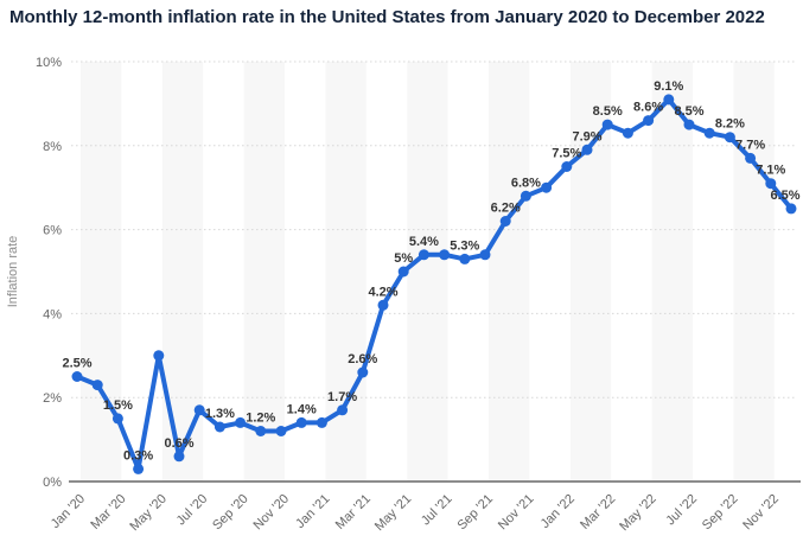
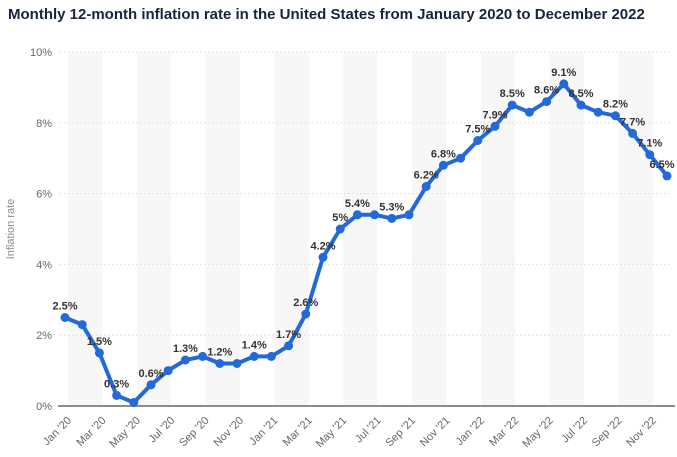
May '20: 3.0% -> 0.1%
Jul '20: 1.7% -> 1.0%
